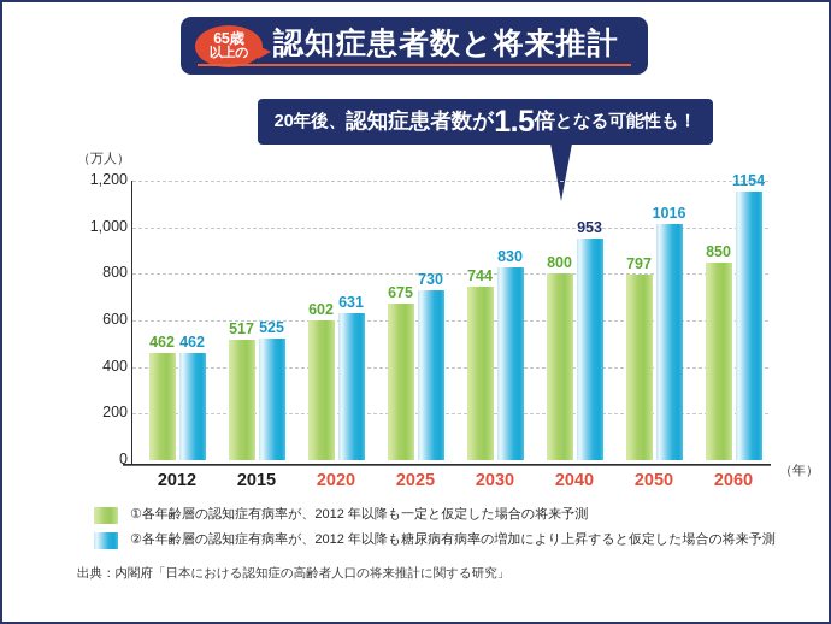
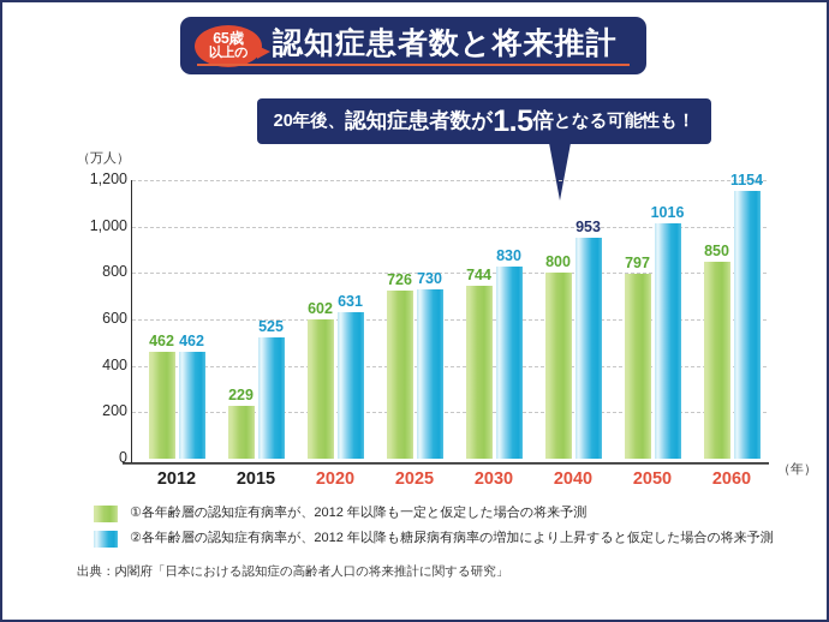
①各年齢層の認知症有病率が、2012 年以降も一定と仮定した場合の将来予測/2015: 517 -> 229
①各年齢層の認知症有病率が、2012 年以降も一定と仮定した場合の将来予測/2025: 675 -> 726
